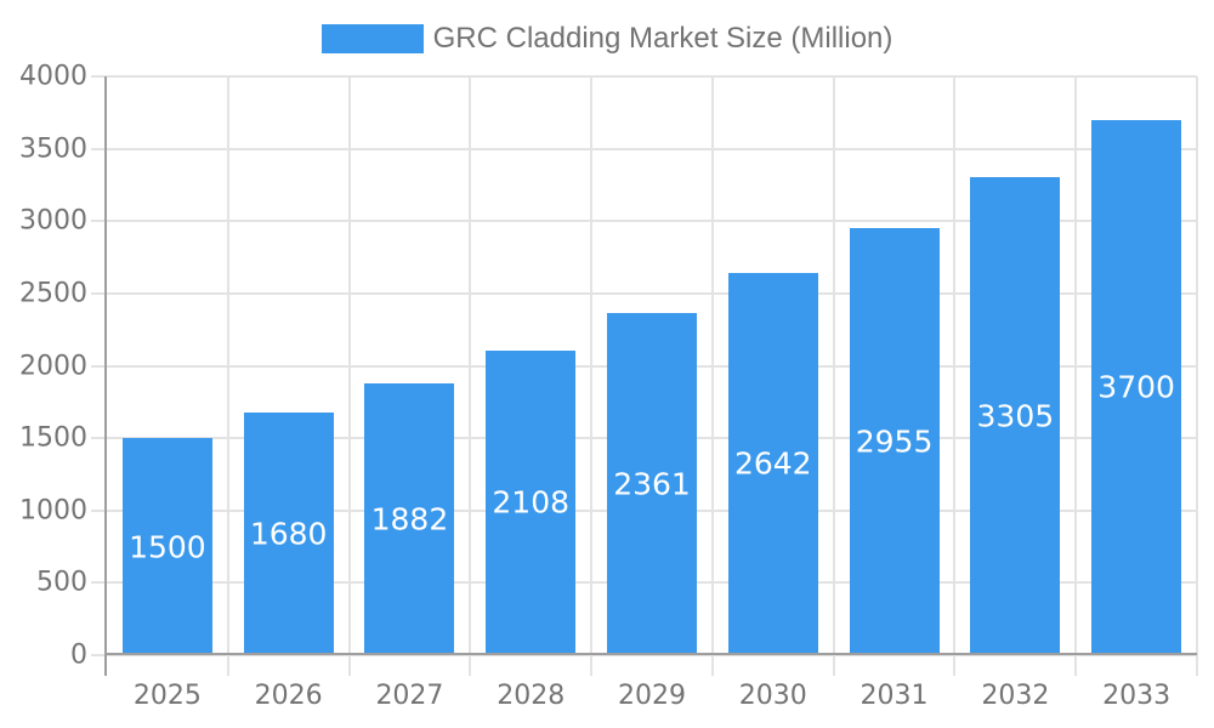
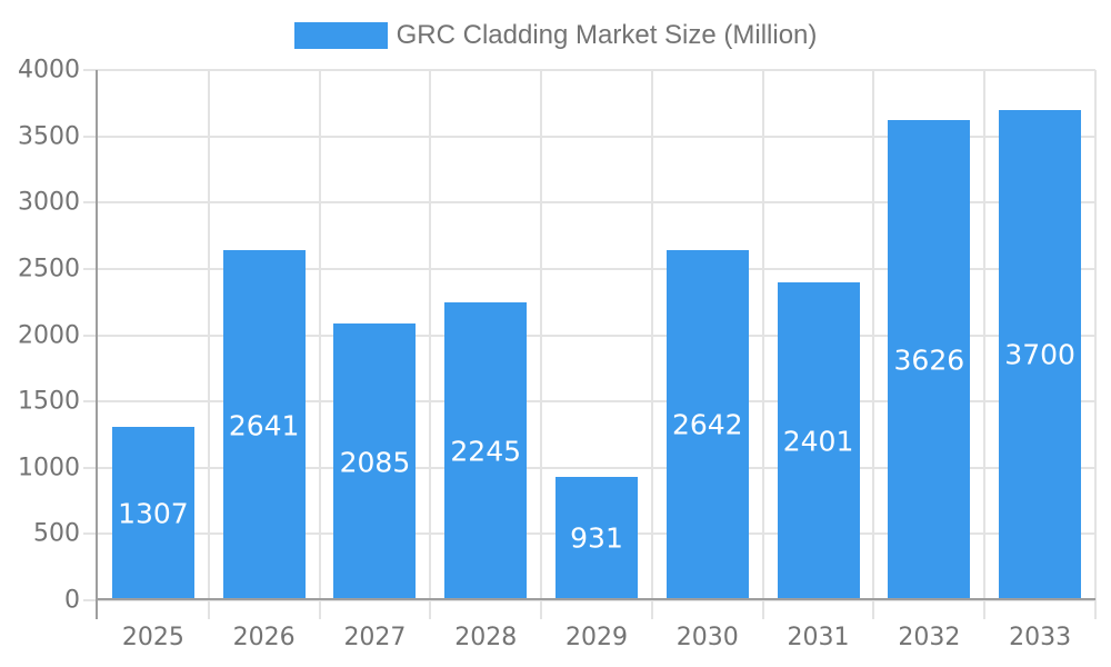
2025: 1500 -> 1307
2026: 1680 -> 2641
2027: 1882 -> 2085
2028: 2108 -> 2245
2029: 2361 -> 931
2031: 2955 -> 2401
2032: 3305 -> 3626
